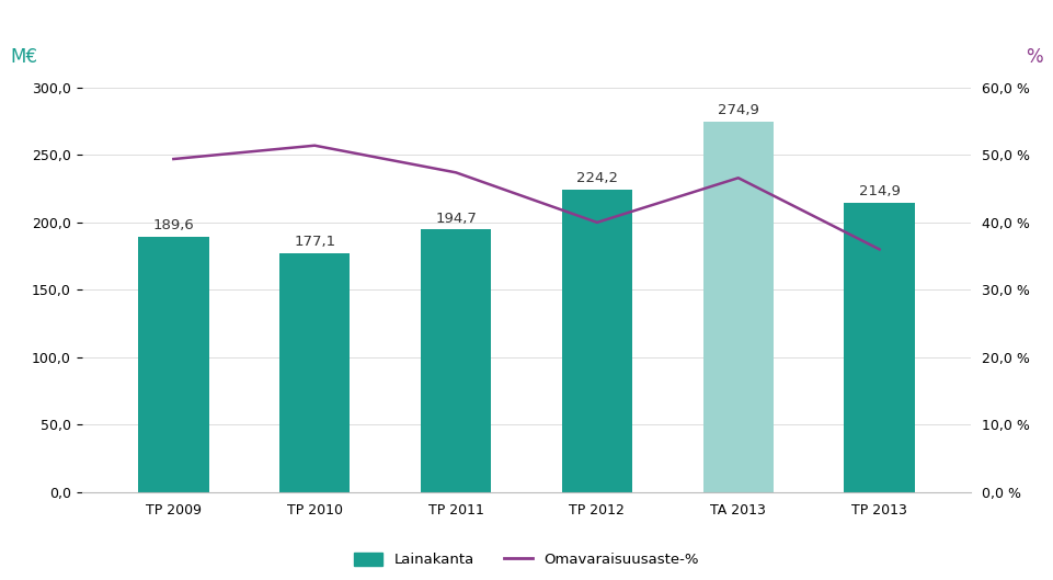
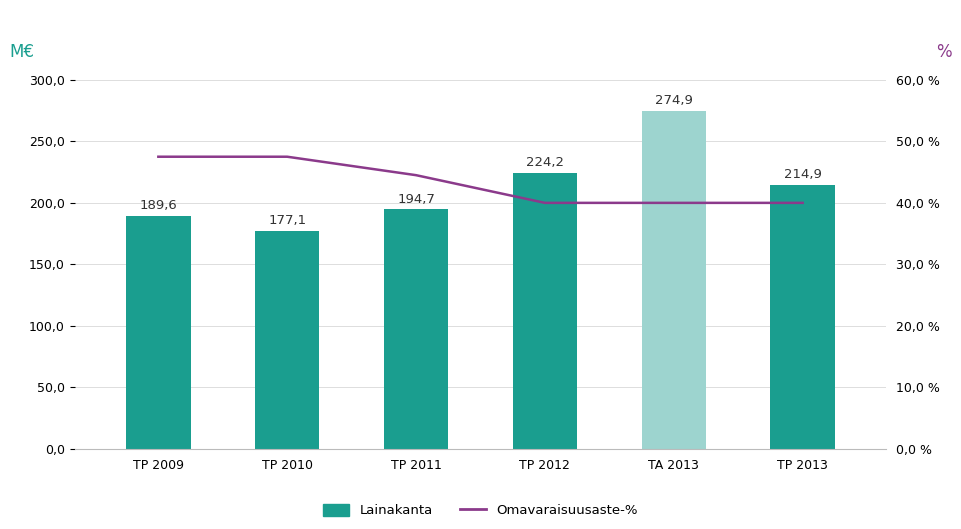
Omavaraisuusaste-%/TP 2009: 49,4 % -> 47,5 %
Omavaraisuusaste-%/TP 2010: 51,4 % -> 47,5 %
Omavaraisuusaste-%/TP 2011: 47,4 % -> 44,5 %
Omavaraisuusaste-%/TA 2013: 46,6 % -> 40,0 %
Omavaraisuusaste-%/TP 2013: 36,0 % -> 40,0 %
